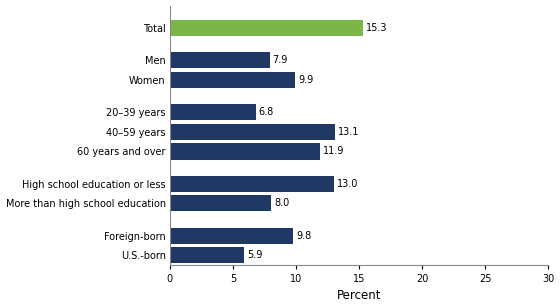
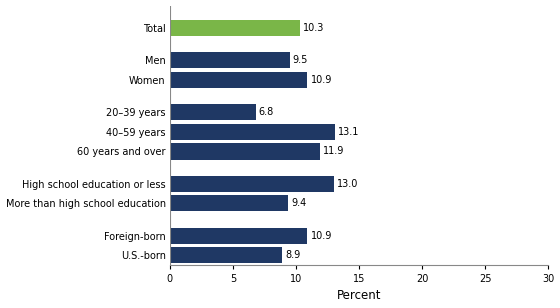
Total: 15.3 -> 10.3
Men: 7.9 -> 9.5
Women: 9.9 -> 10.9
More than high school education: 8.0 -> 9.4
Foreign-born: 9.8 -> 10.9
U.S.-born: 5.9 -> 8.9
